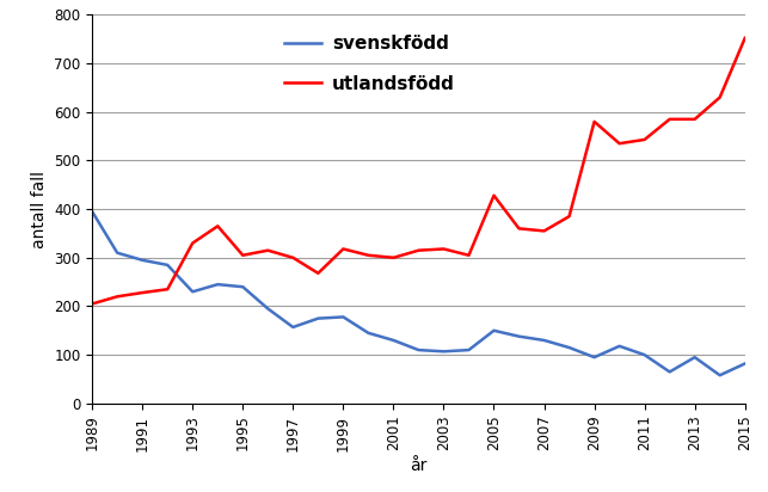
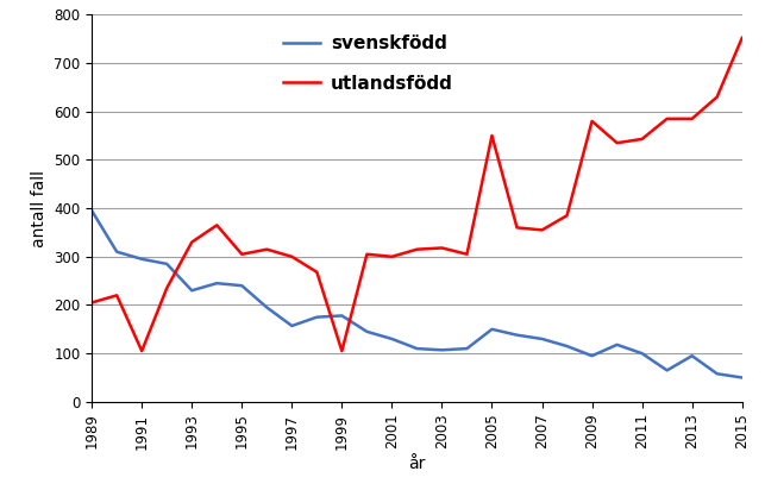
utlandsfödd/1991: 228 -> 105
utlandsfödd/1999: 318 -> 105
utlandsfödd/2005: 428 -> 550
svenskfödd/2015: 82 -> 50
